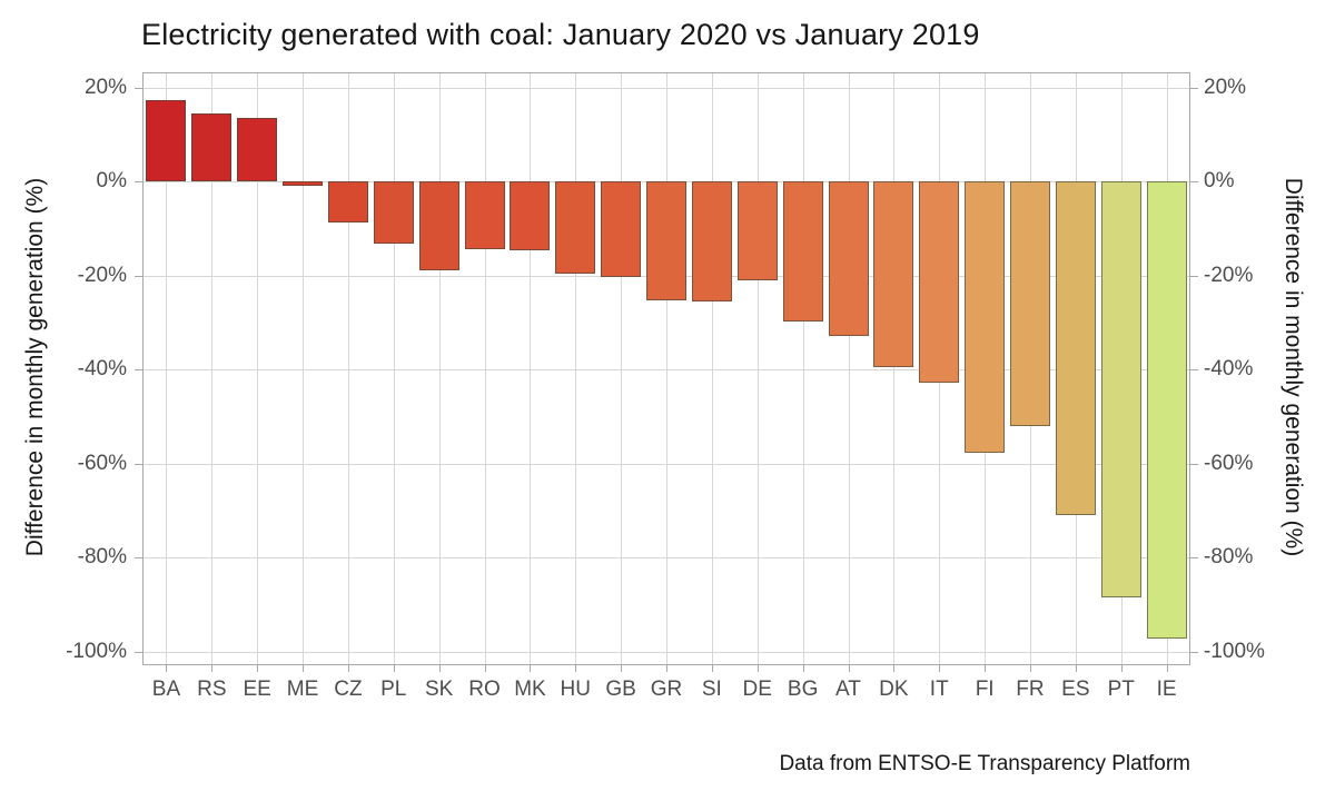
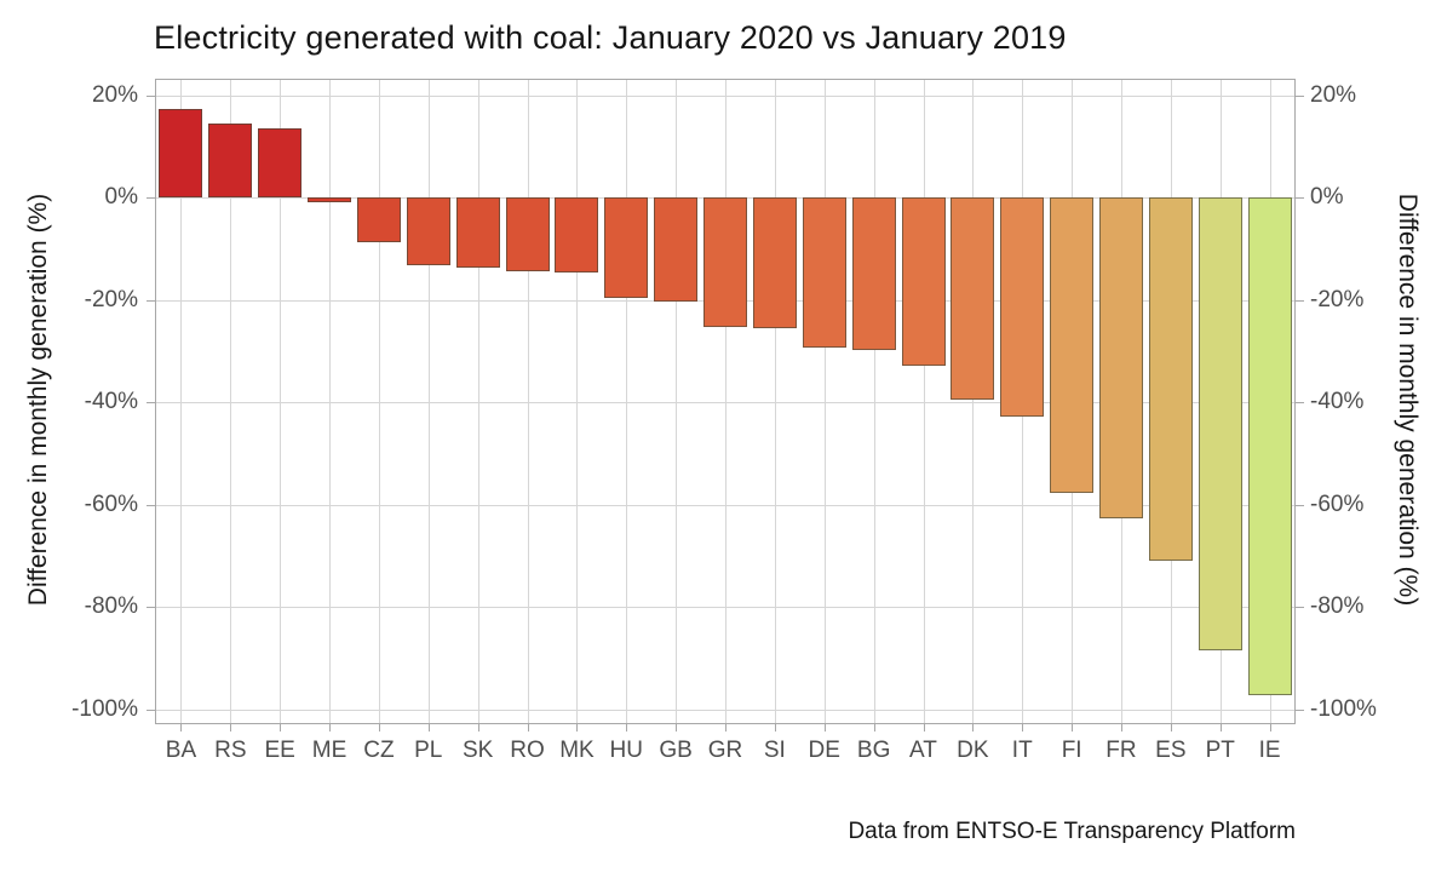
SK: -19% -> -14%
DE: -21% -> -29%
FR: -52% -> -63%
